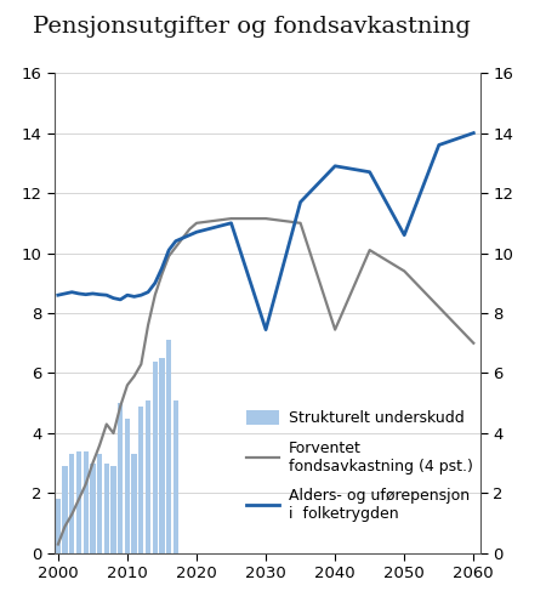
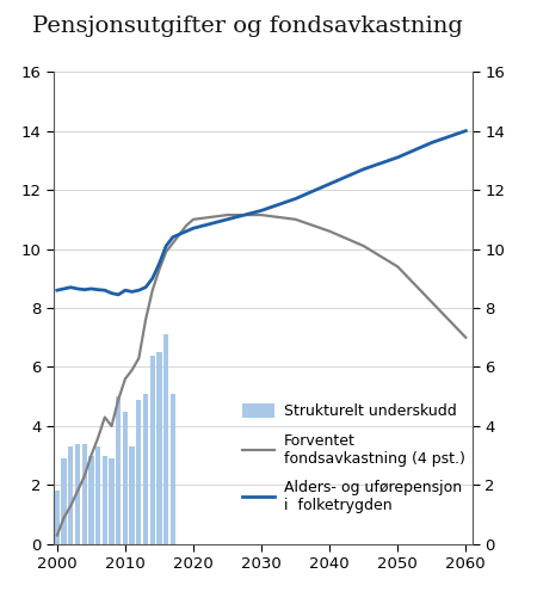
Alders- og uførepensjon i folketrygden/2030: 7.45 -> 11.30
Forventet fondsavkastning (4 pst.)/2040: 7.45 -> 10.60
Alders- og uførepensjon i folketrygden/2040: 12.90 -> 12.20
Alders- og uførepensjon i folketrygden/2050: 10.60 -> 13.10
